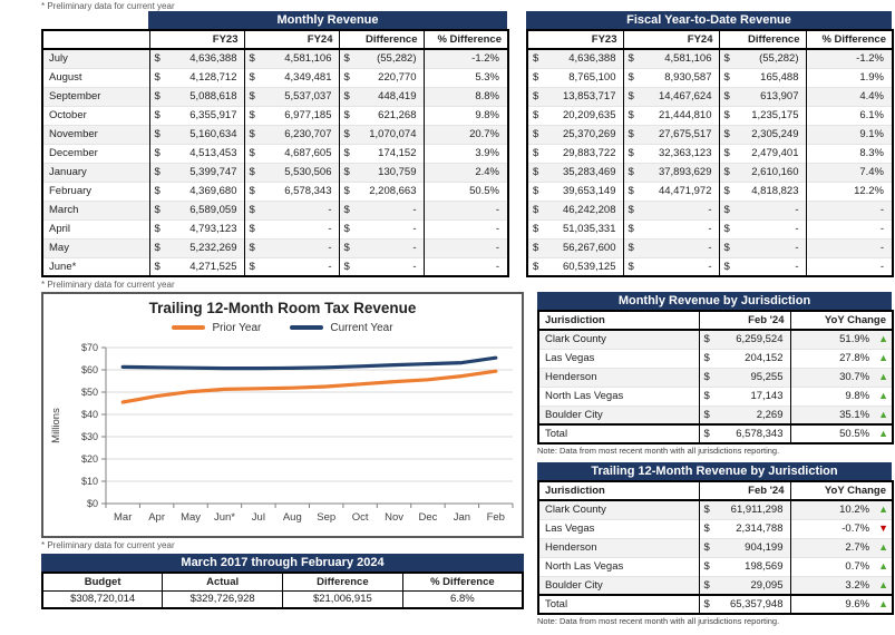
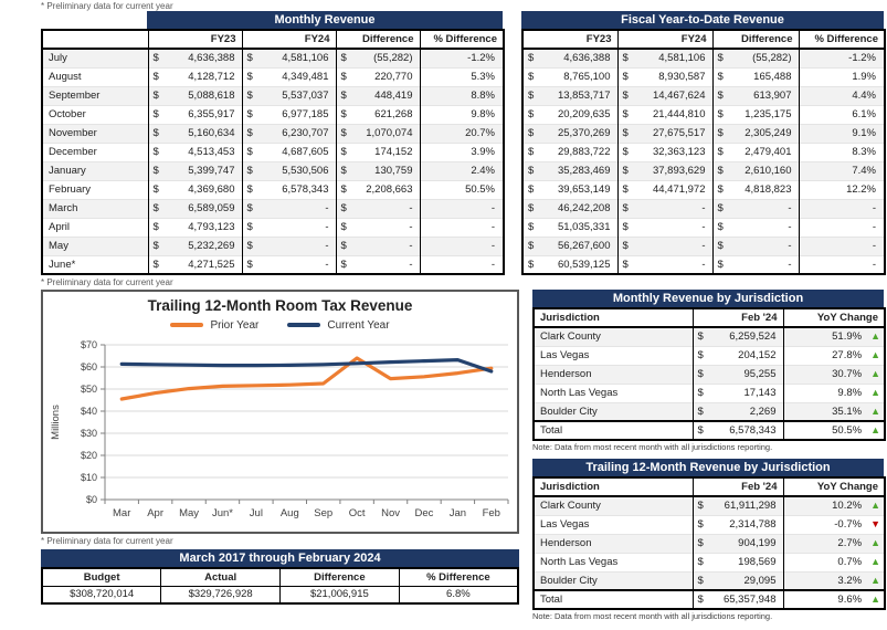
Prior Year/Oct: $54 -> $64
Current Year/Feb: $65 -> $58
